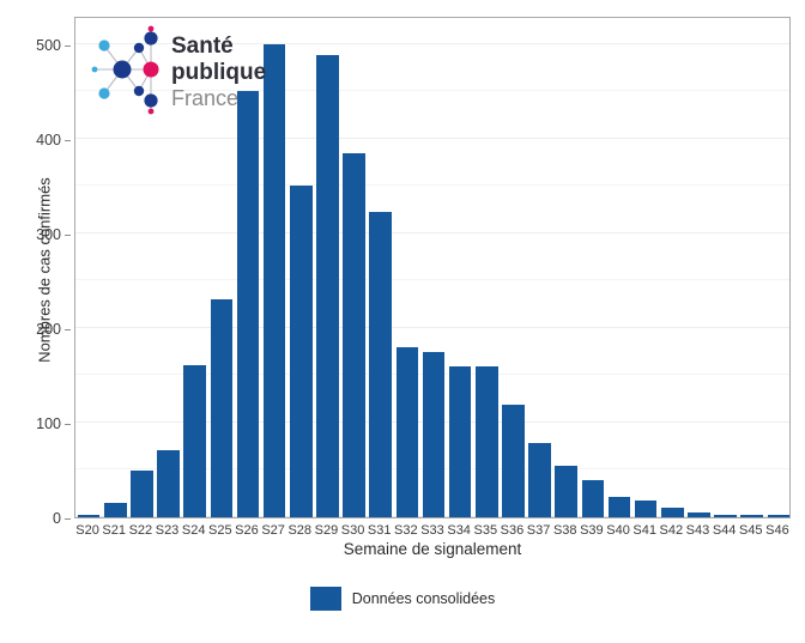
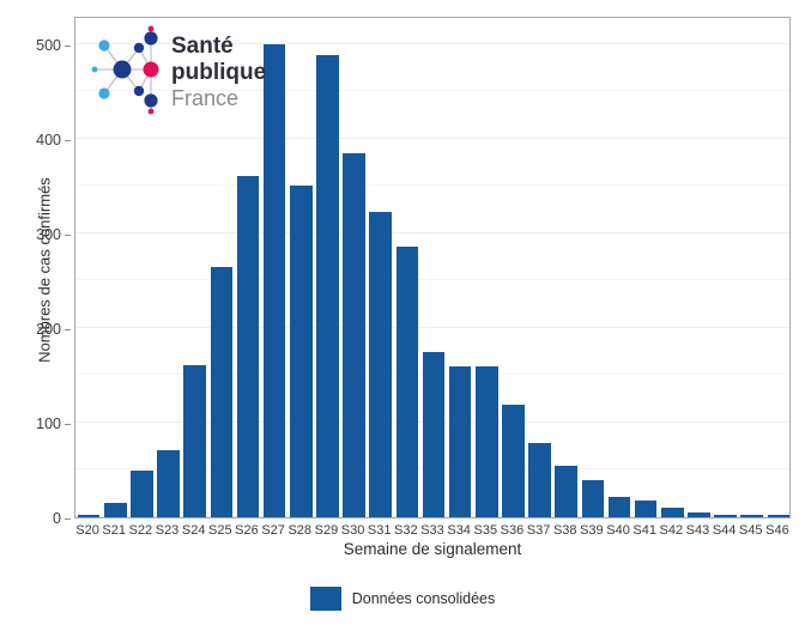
S25: 230 -> 260
S26: 450 -> 360
S32: 180 -> 290
